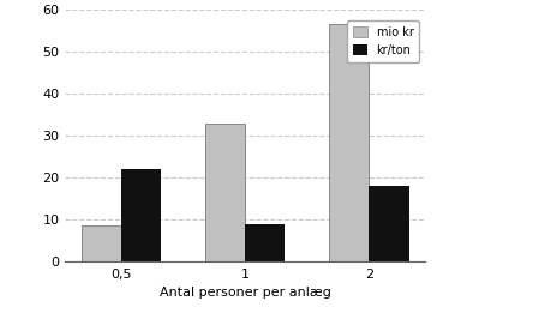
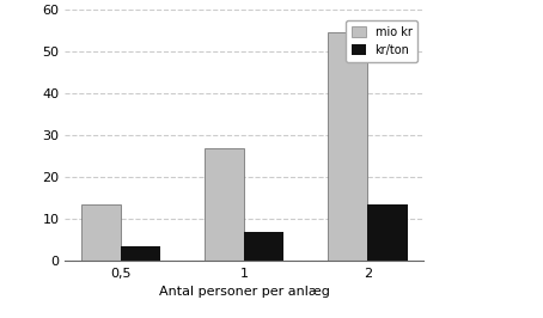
mio kr/0,5: 8.5 -> 13.5
kr/ton/0,5: 22.0 -> 3.5
mio kr/1: 33.0 -> 27.0
kr/ton/1: 9.0 -> 7.0
mio kr/2: 56.5 -> 54.5
kr/ton/2: 18.0 -> 13.5
